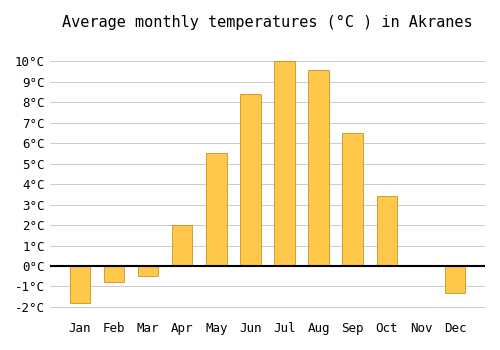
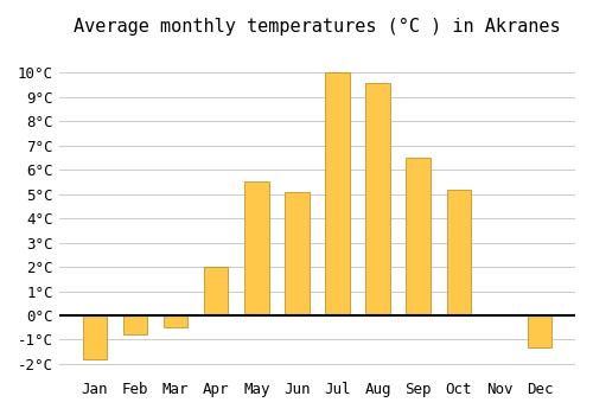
Jun: 8.4°C -> 5.1°C
Oct: 3.4°C -> 5.2°C
